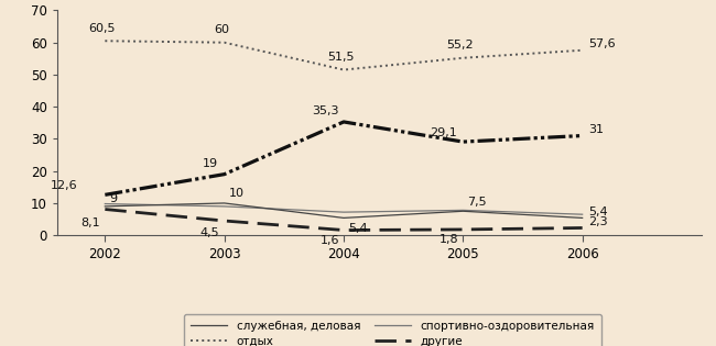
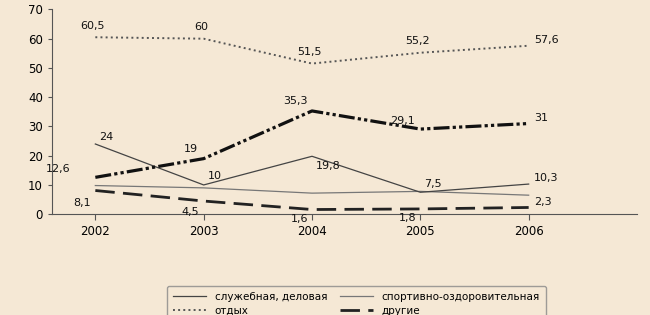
служебная, деловая/2002: 9 -> 24
служебная, деловая/2004: 5,4 -> 19,8
служебная, деловая/2006: 5,4 -> 10,3
